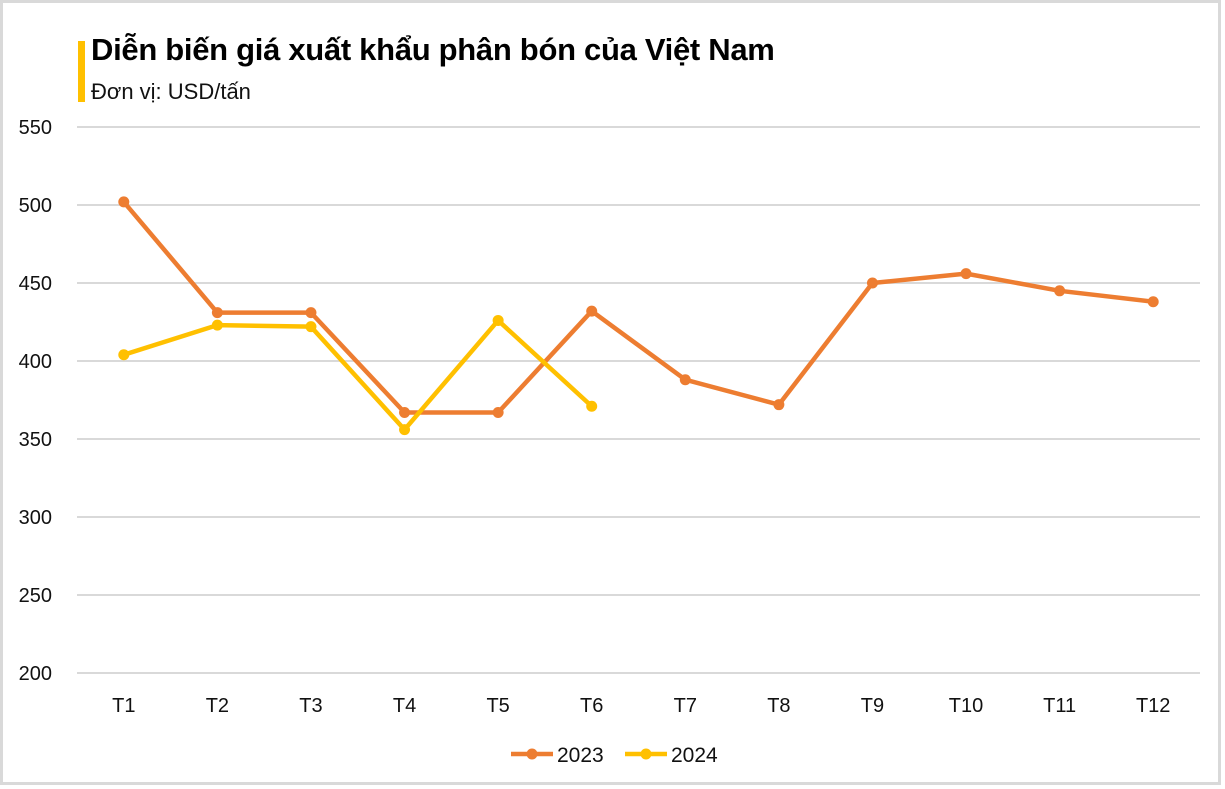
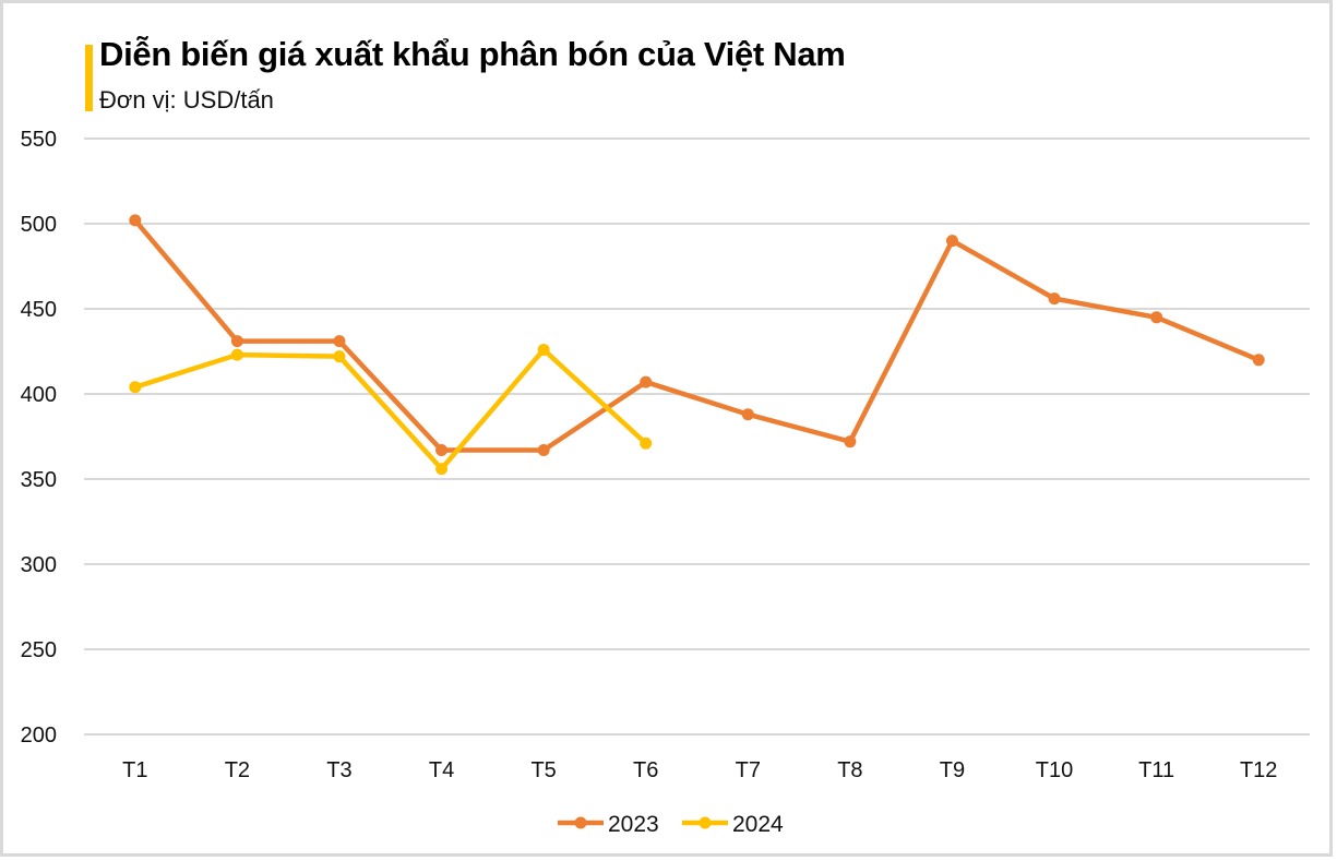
2023/T6: 432 -> 407
2023/T9: 450 -> 490
2023/T12: 438 -> 420
